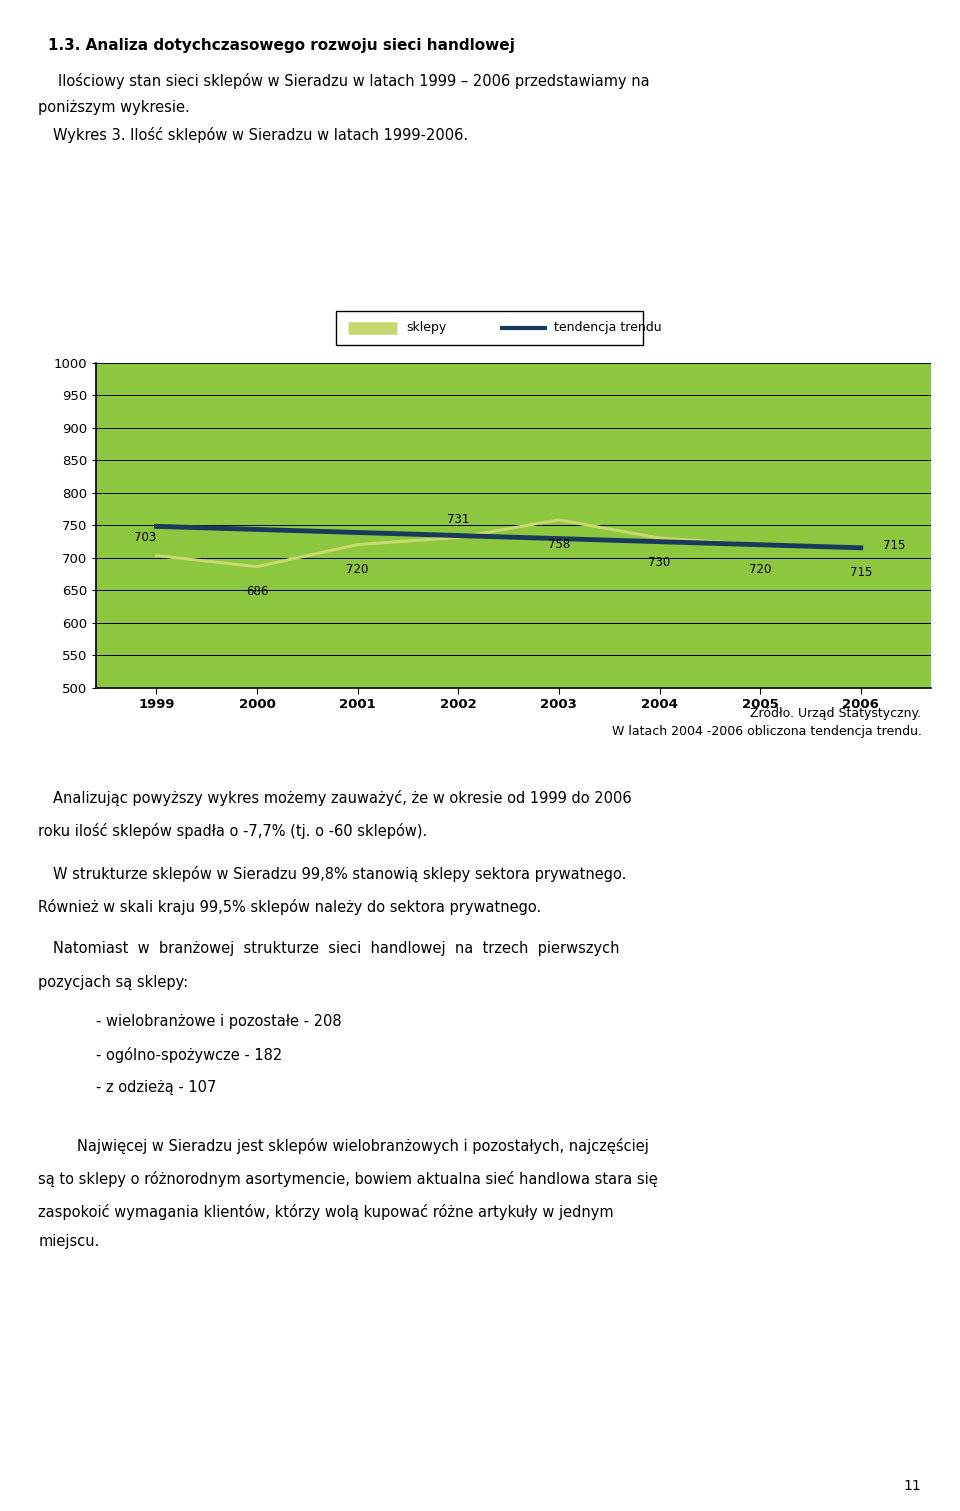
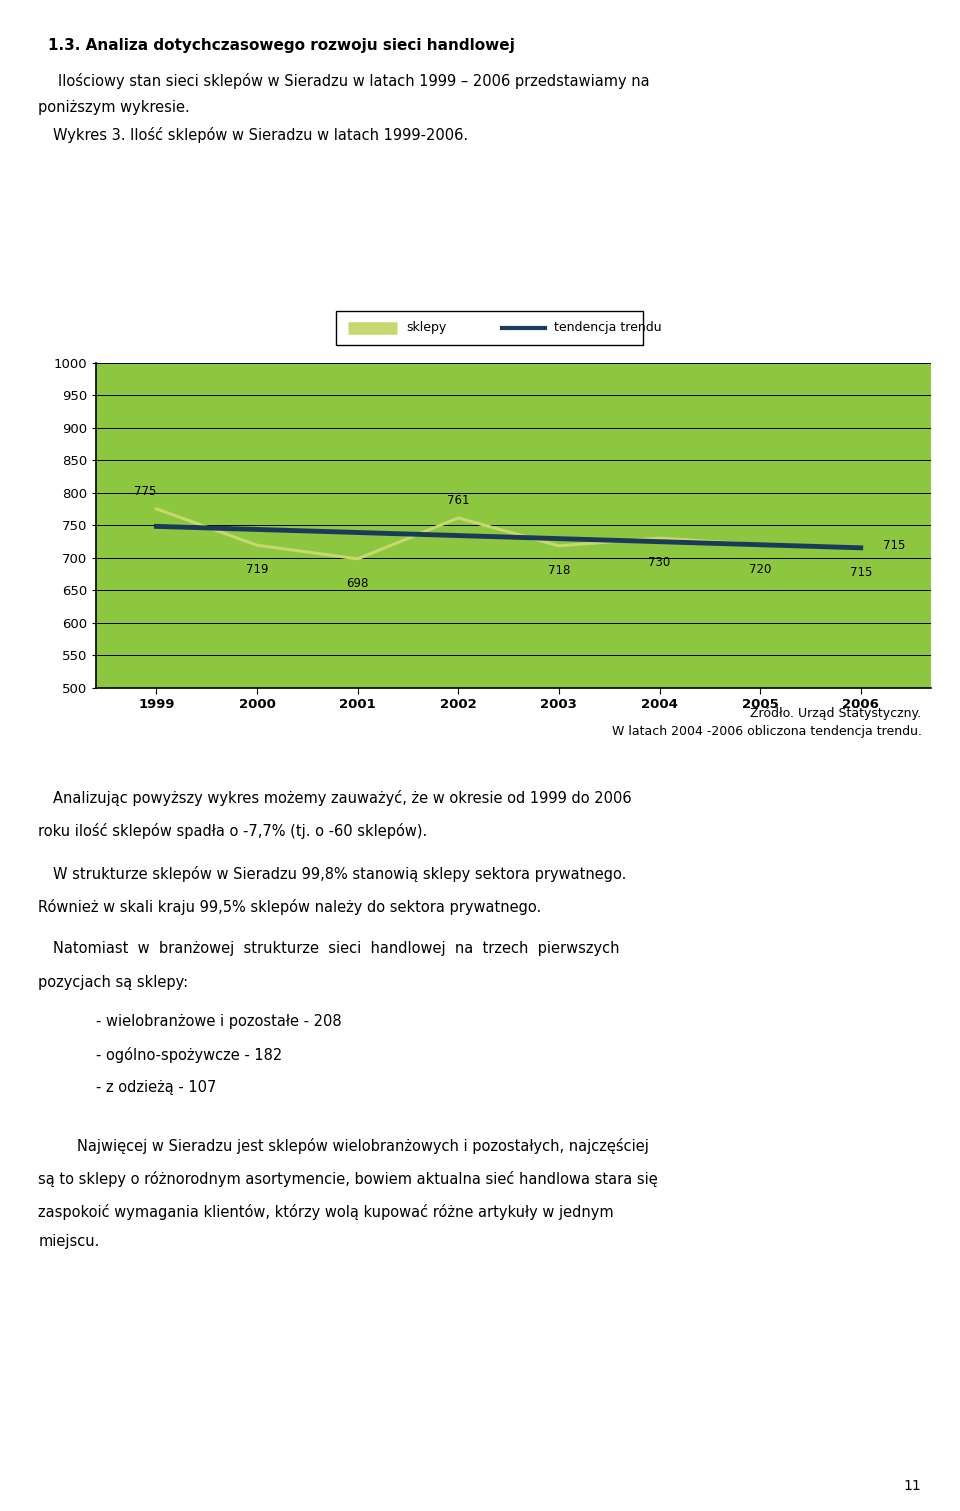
1999: 703 -> 775
2000: 686 -> 719
2001: 720 -> 698
2002: 731 -> 761
2003: 758 -> 718
